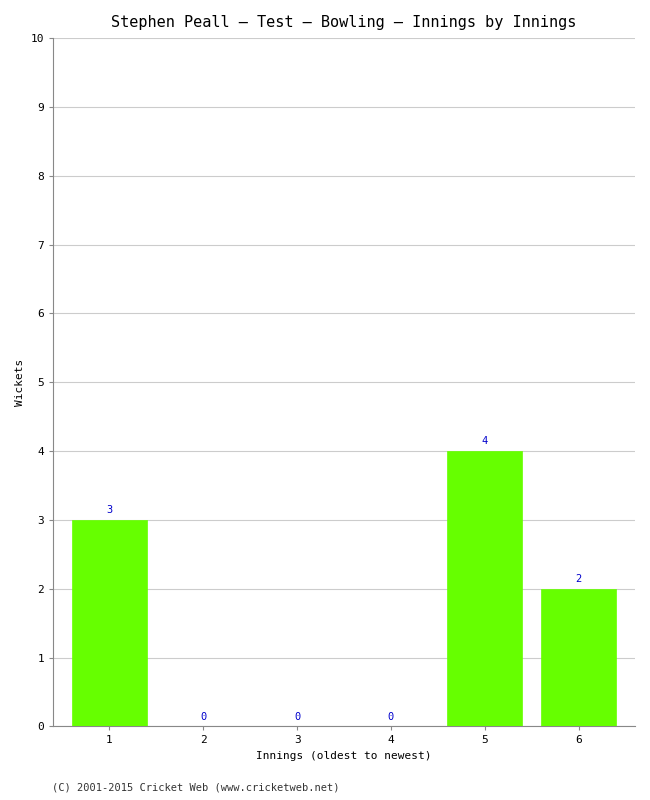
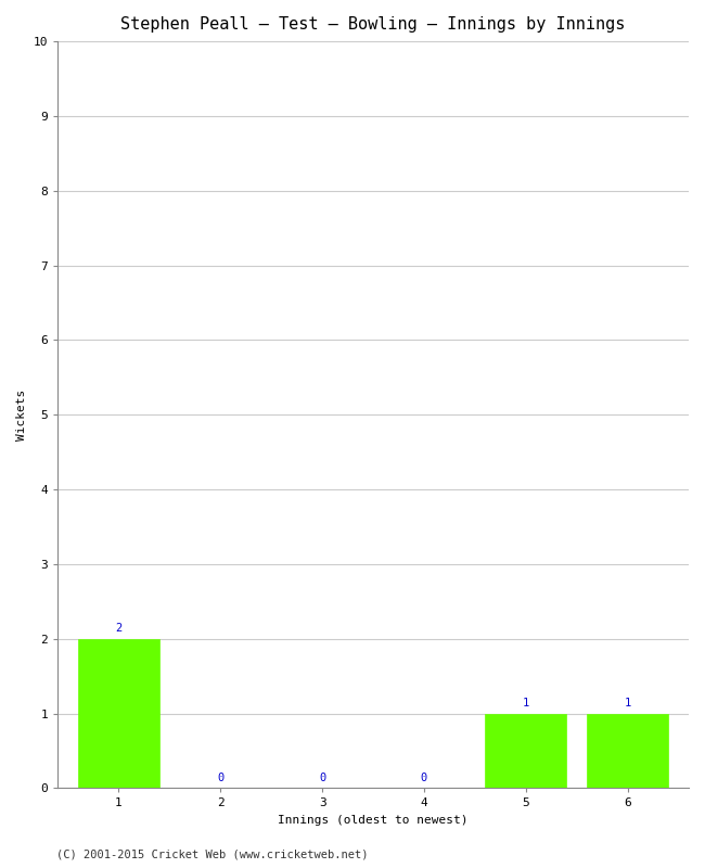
1: 3 -> 2
5: 4 -> 1
6: 2 -> 1
